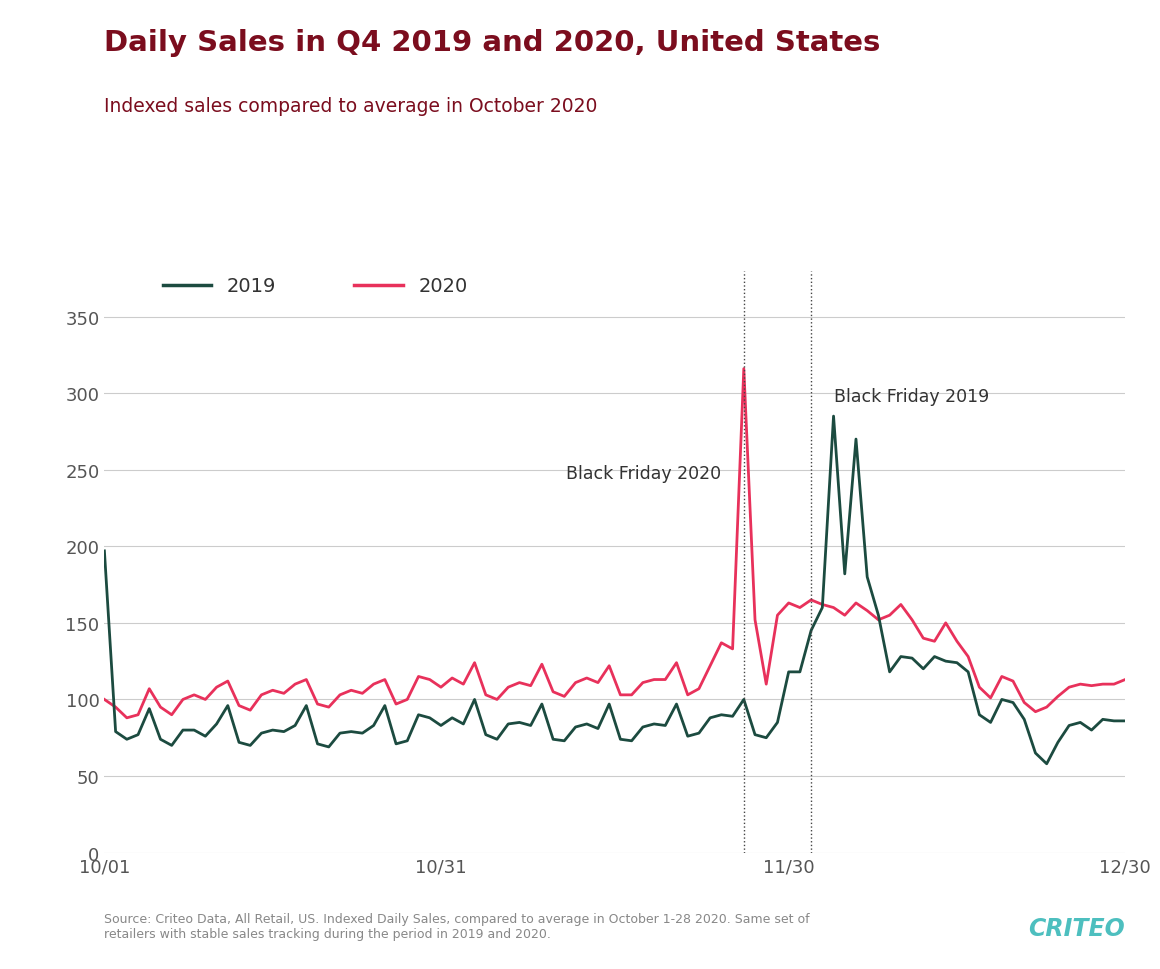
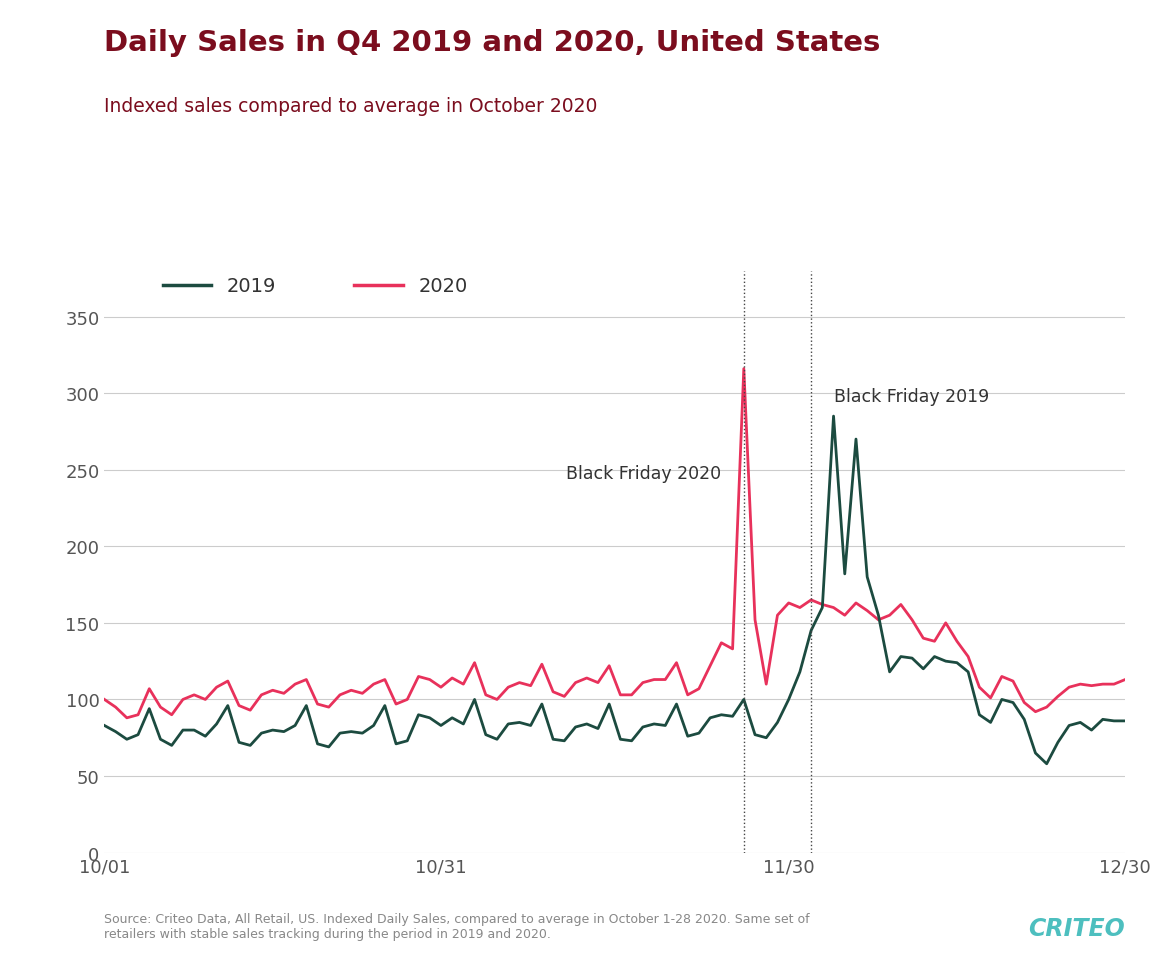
2019/10/01: 197 -> 83
2019/11/30: 118 -> 100
